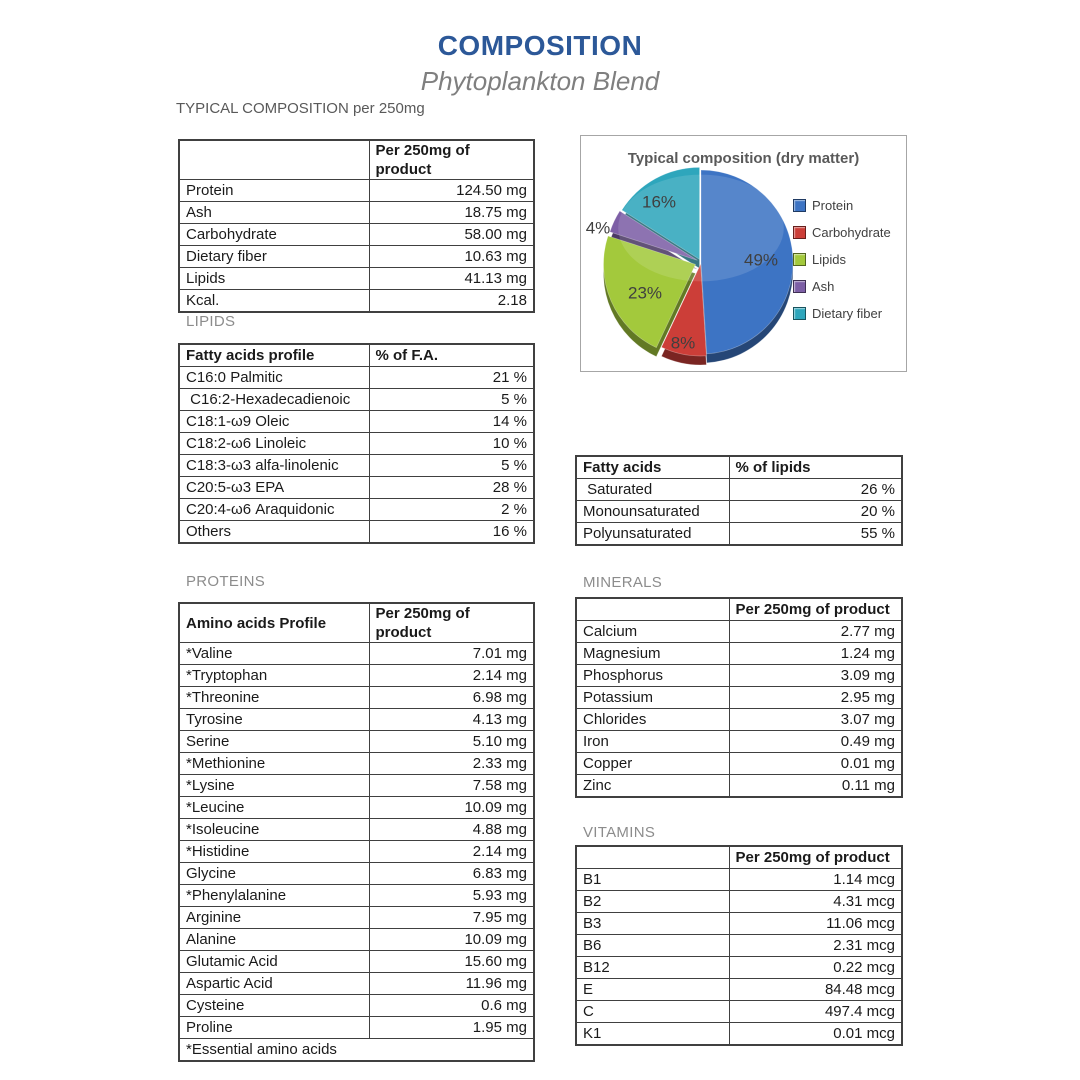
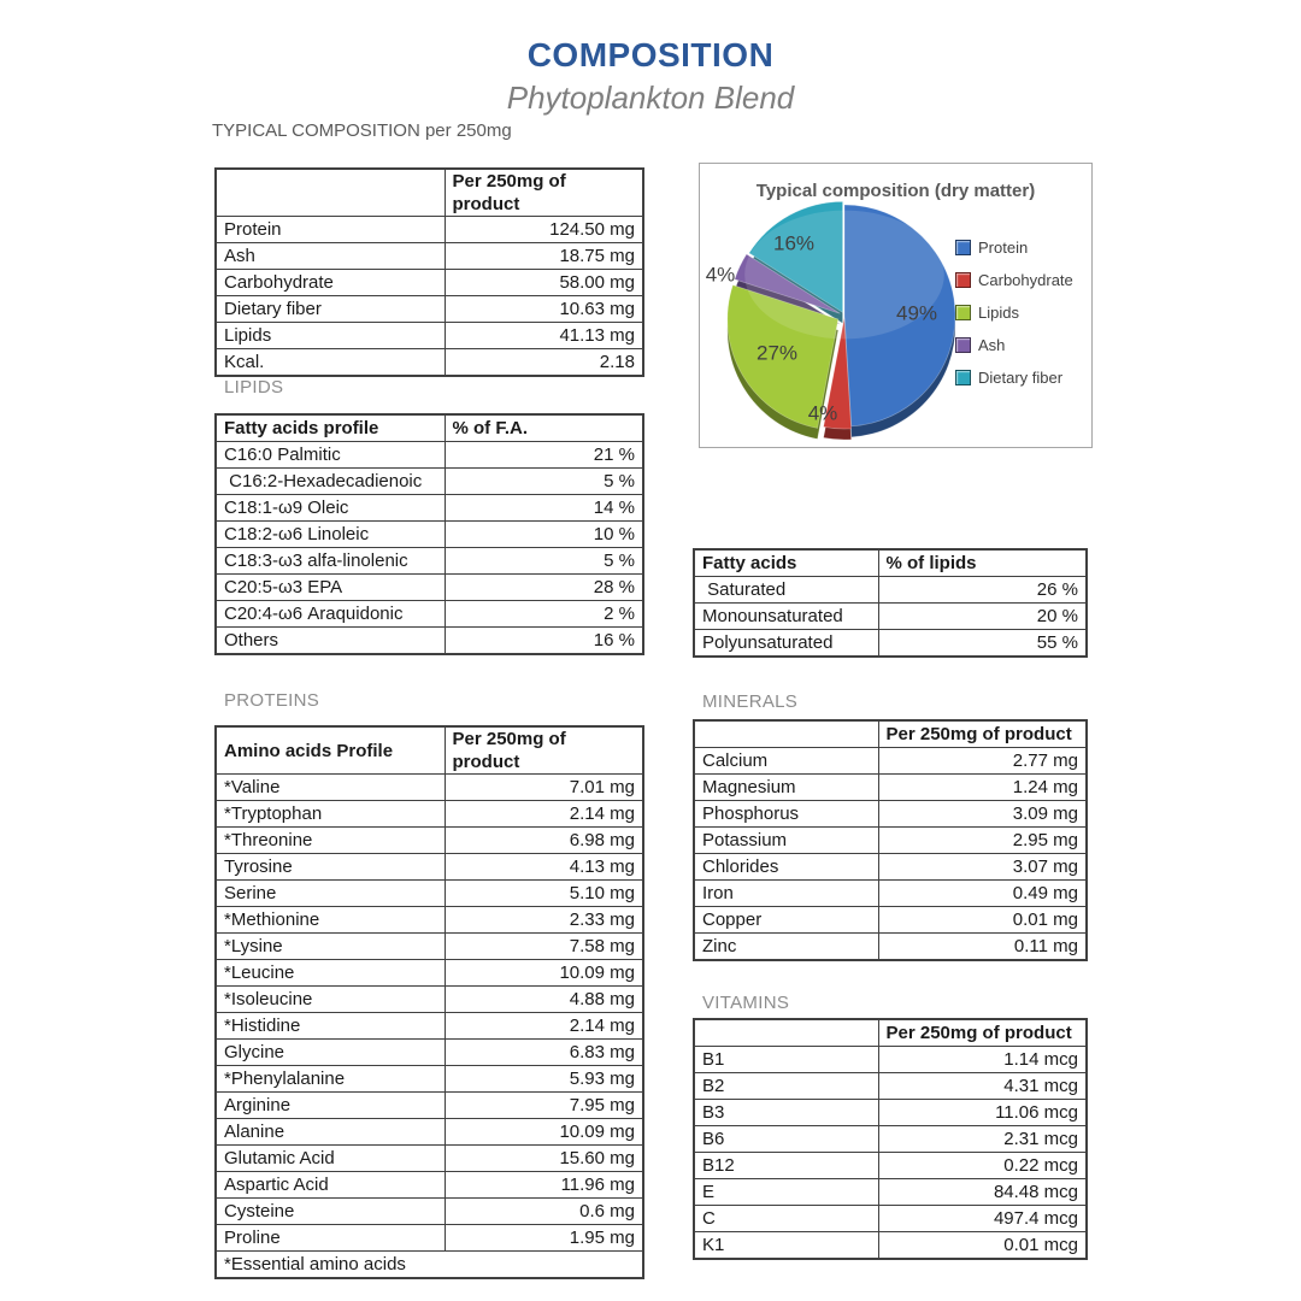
Carbohydrate: 8% -> 4%
Lipids: 23% -> 27%
